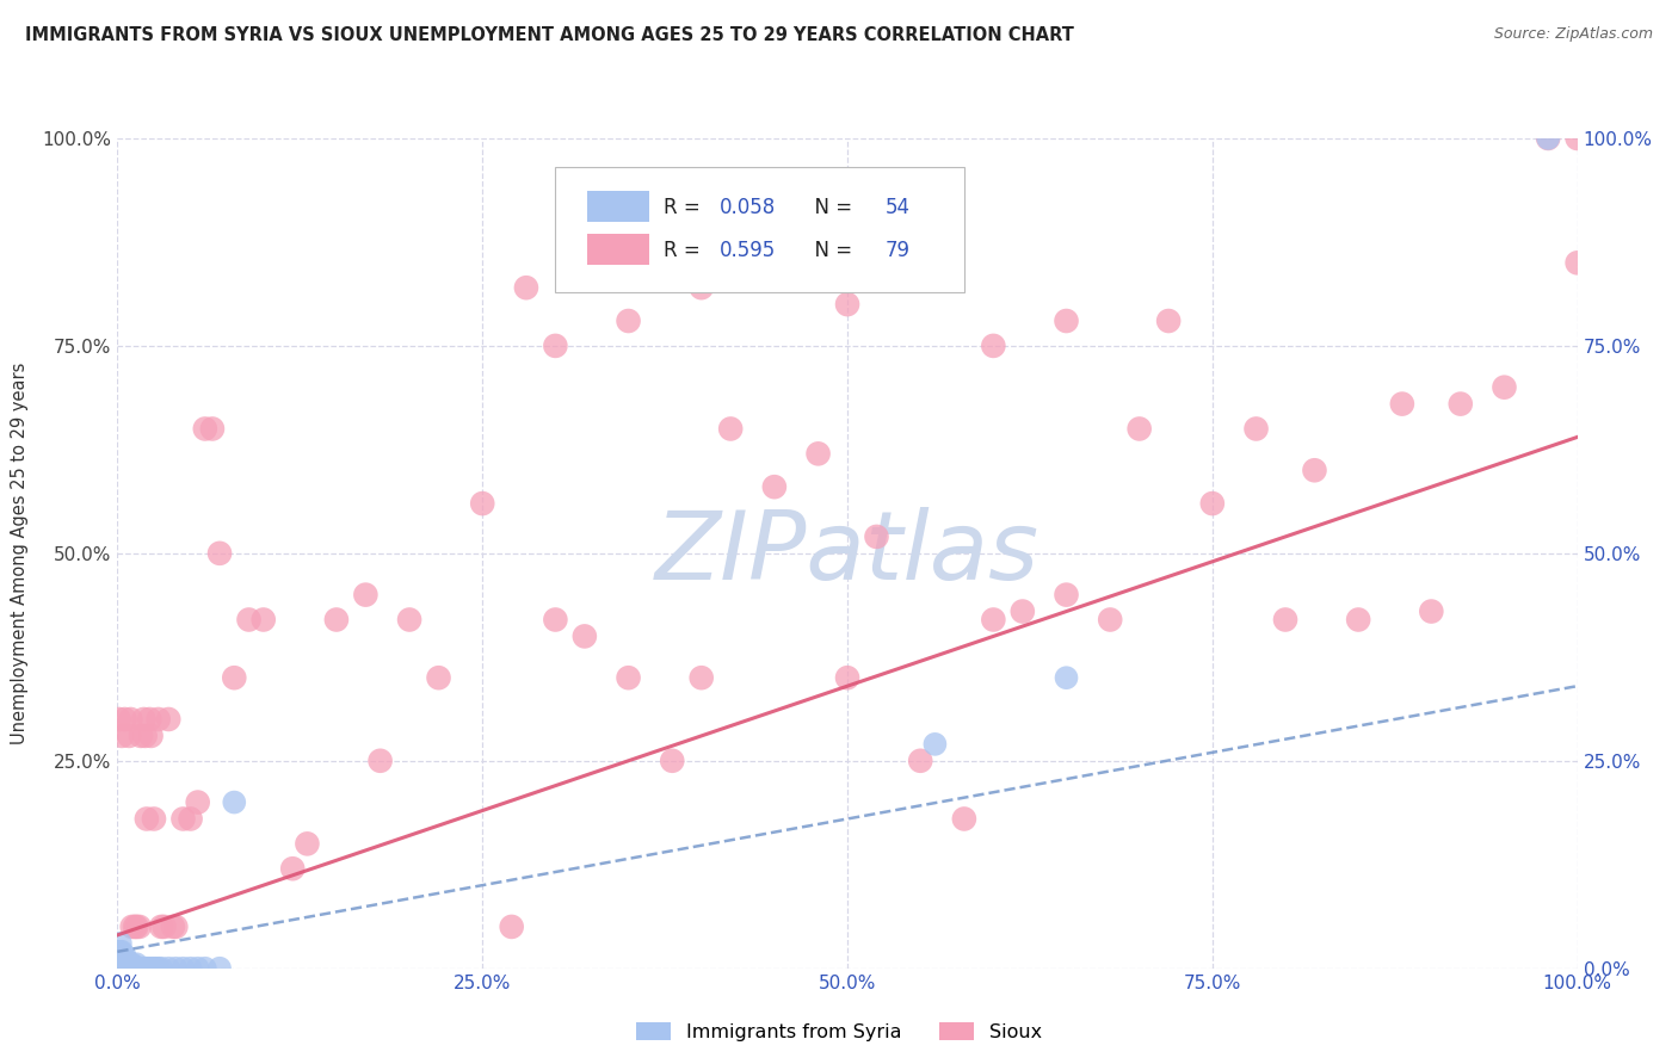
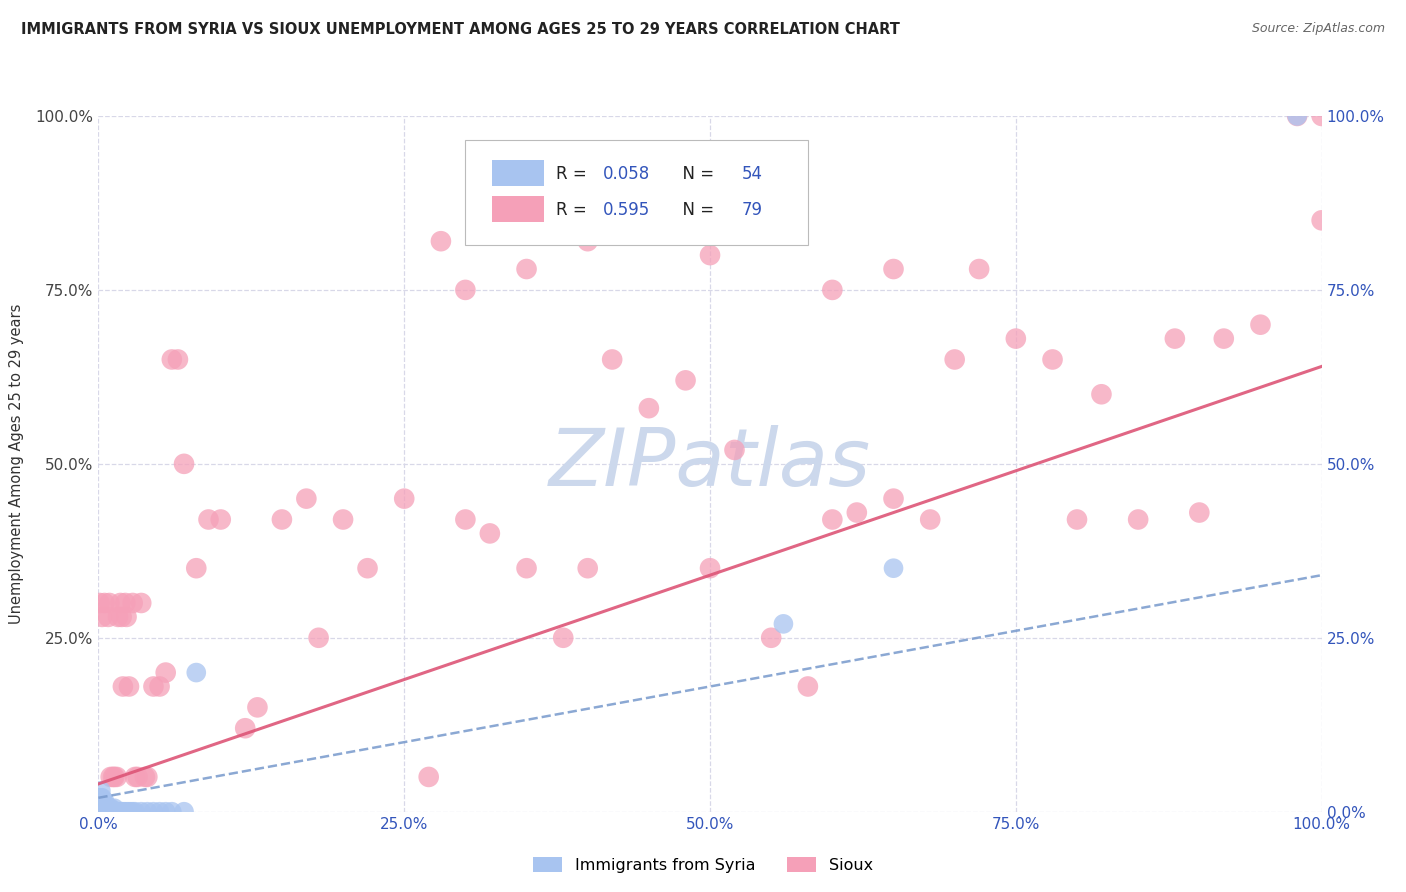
Sioux/25.0%: 56% -> 45%
Sioux/75.0%: 56% -> 68%
